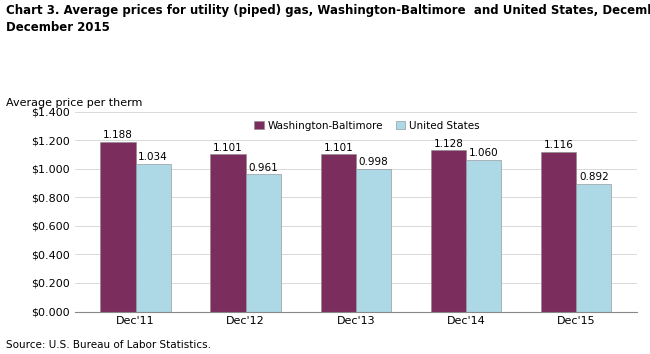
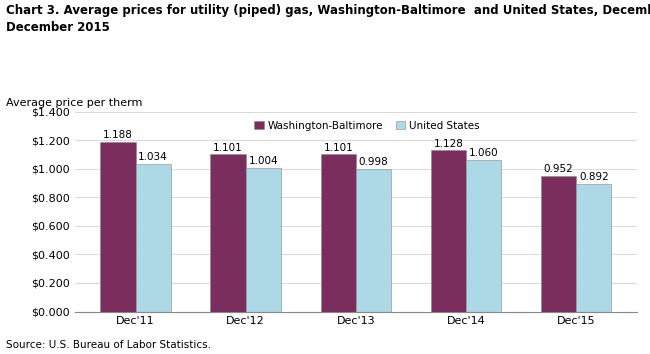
United States/Dec'12: 0.961 -> 1.004
Washington-Baltimore/Dec'15: 1.116 -> 0.952
